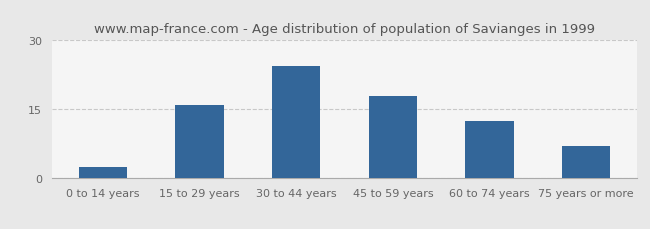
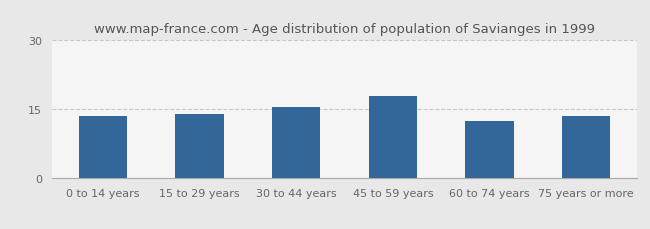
0 to 14 years: 2.5 -> 13.5
15 to 29 years: 16.0 -> 14.0
30 to 44 years: 24.5 -> 15.5
75 years or more: 7.0 -> 13.5
